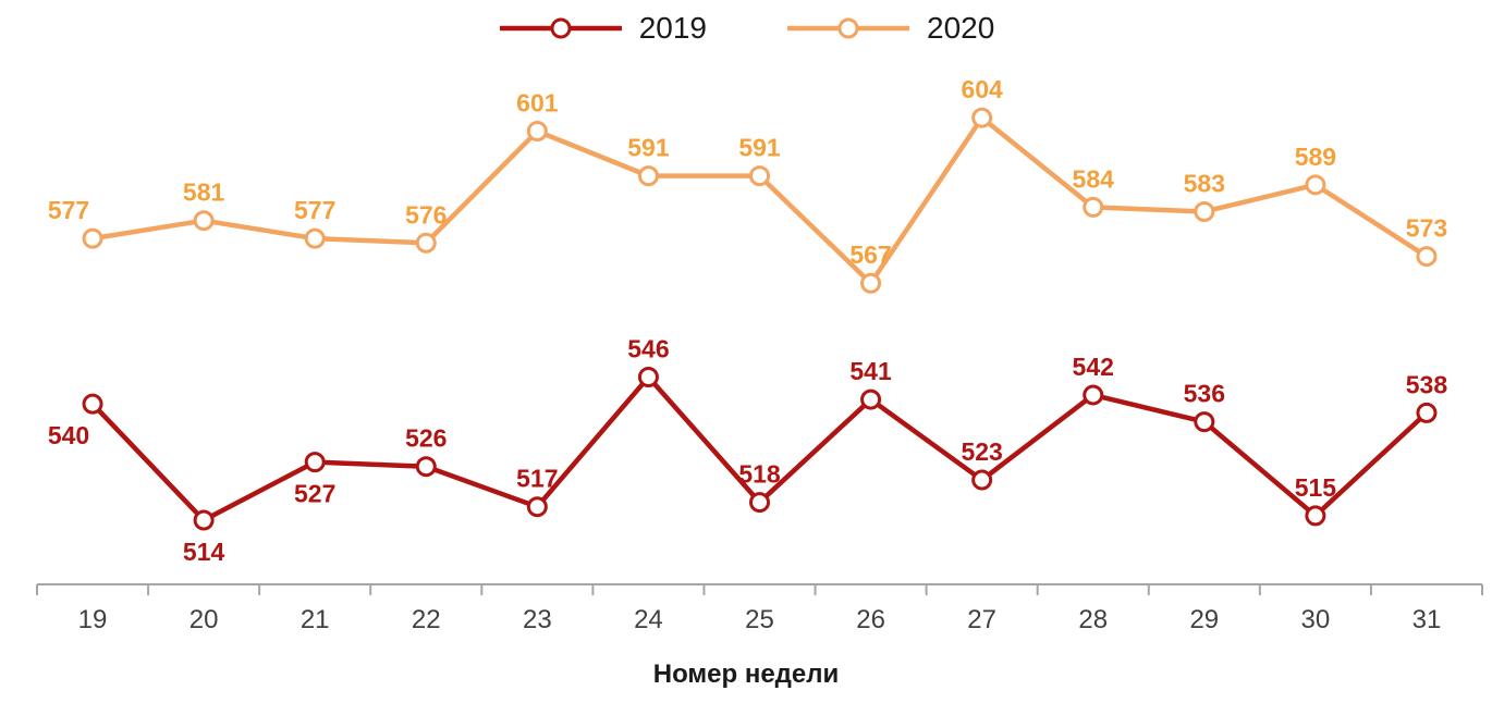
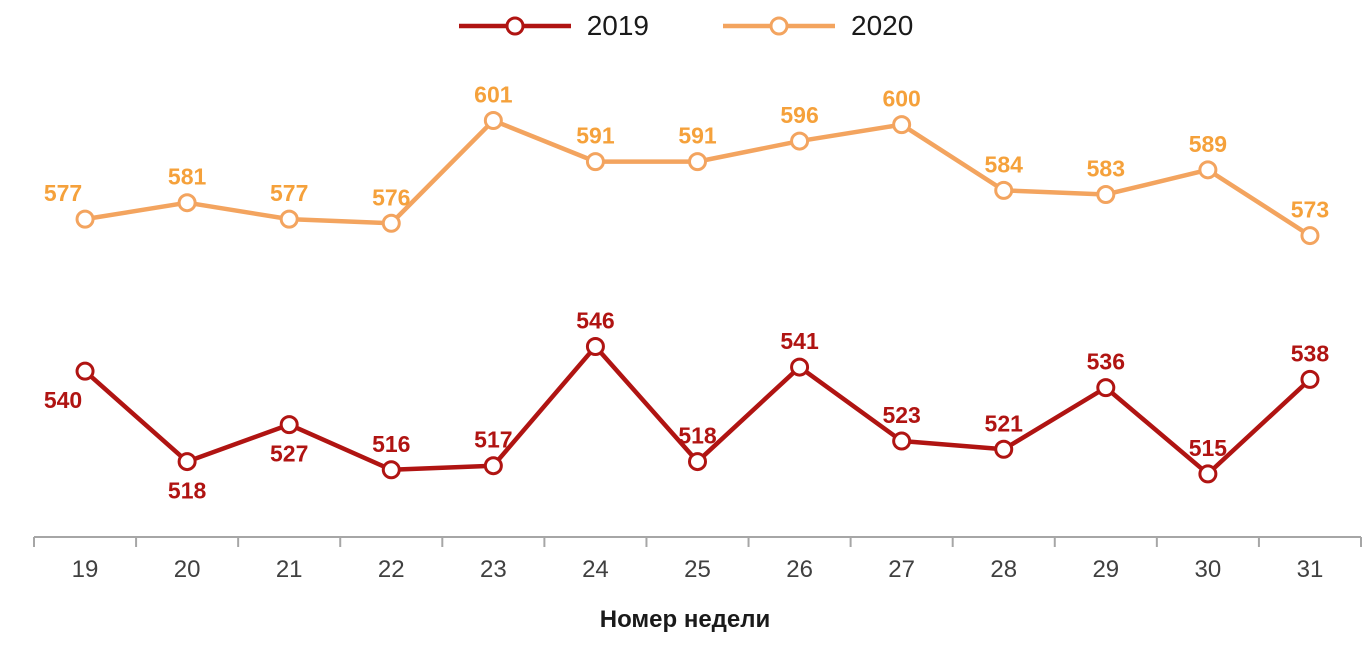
2019/20: 514 -> 518
2019/22: 526 -> 516
2020/26: 567 -> 596
2020/27: 604 -> 600
2019/28: 542 -> 521
